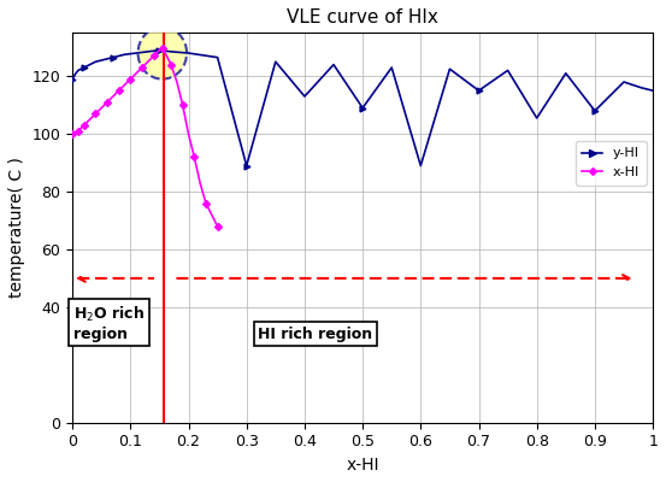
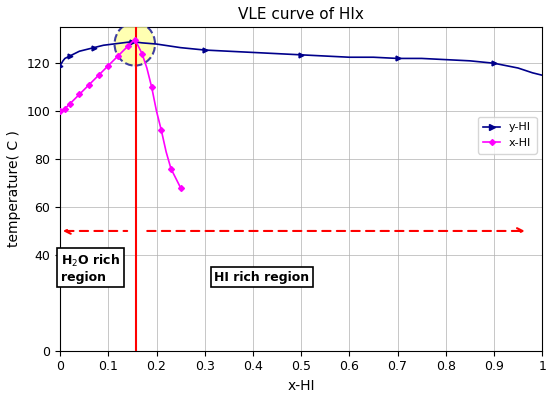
y-HI/0.3: 89.0 -> 125.5
y-HI/0.4: 113.0 -> 124.5
y-HI/0.5: 109.0 -> 123.5
y-HI/0.6: 89.0 -> 122.5
y-HI/0.7: 115.0 -> 122.0
y-HI/0.8: 105.5 -> 121.5
y-HI/0.9: 108.0 -> 120.0
